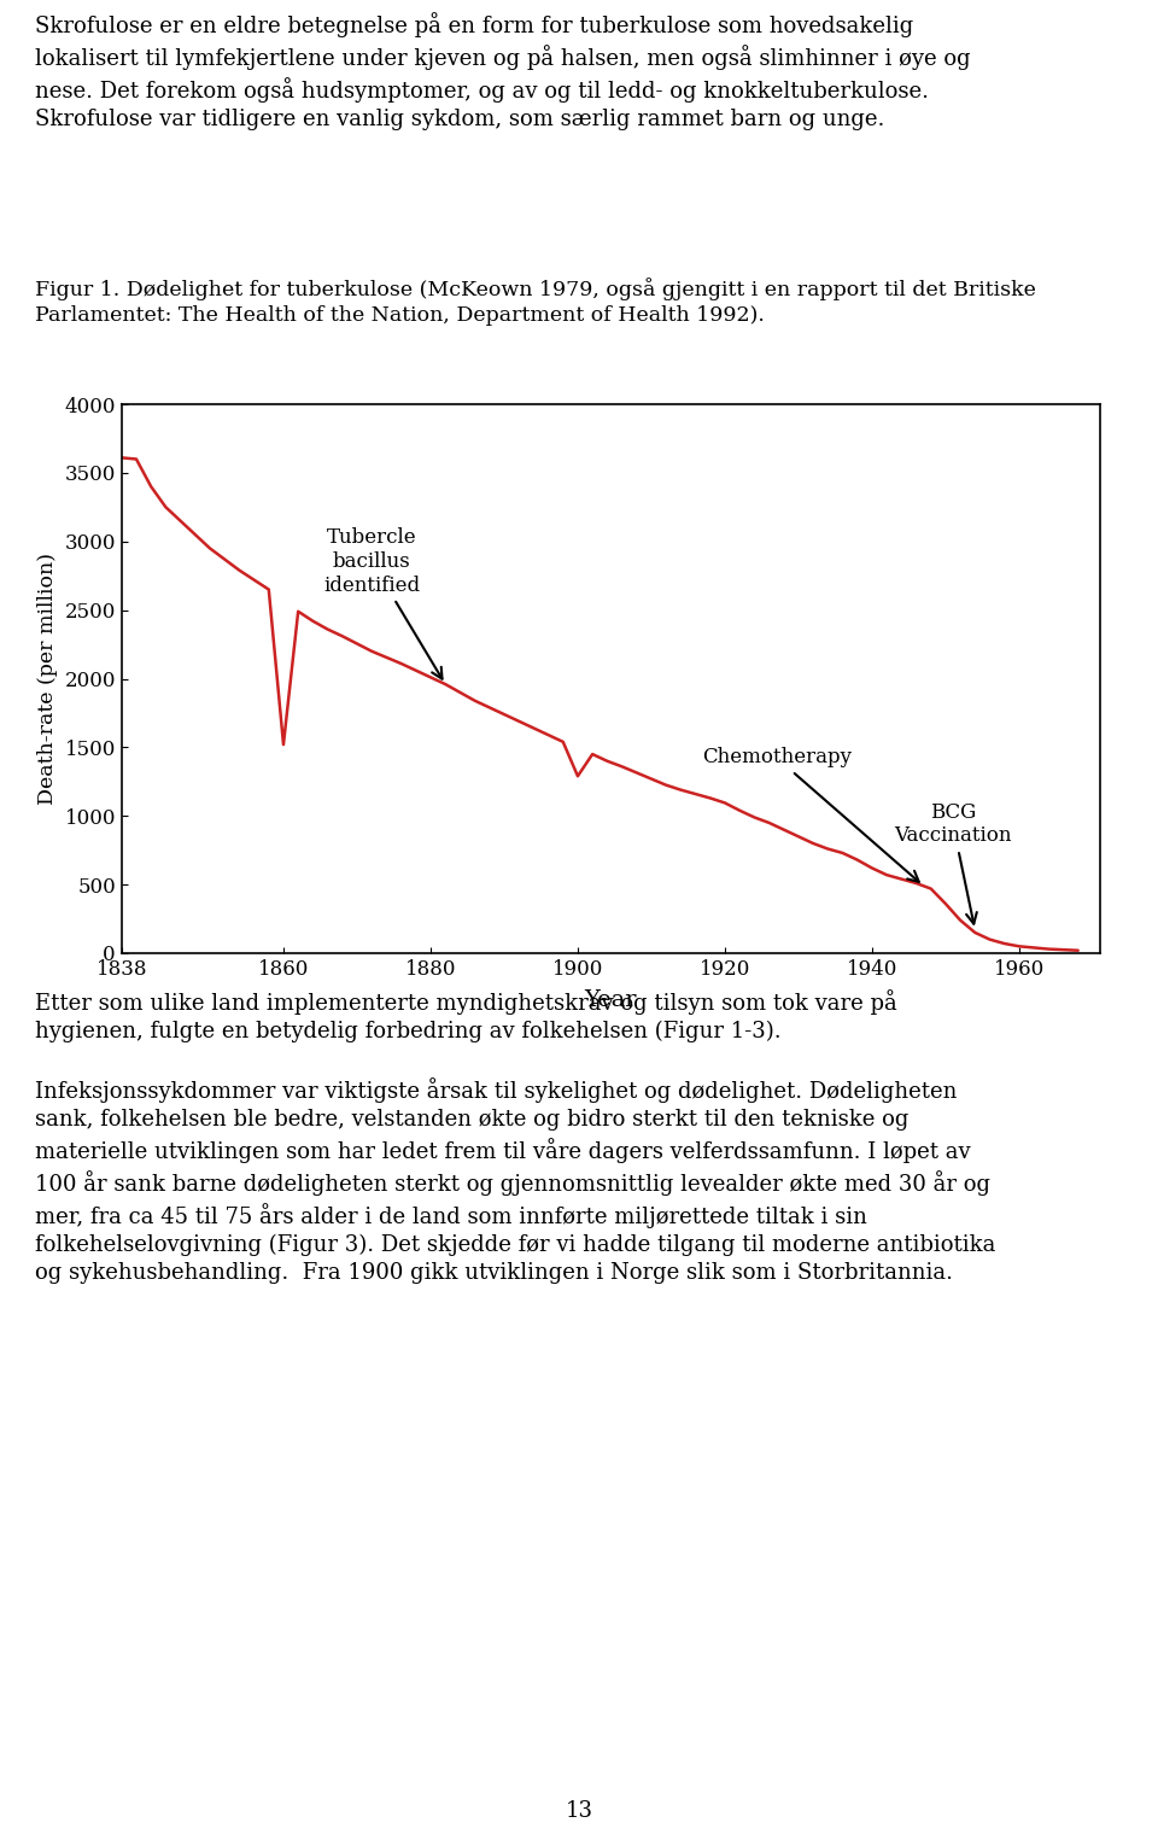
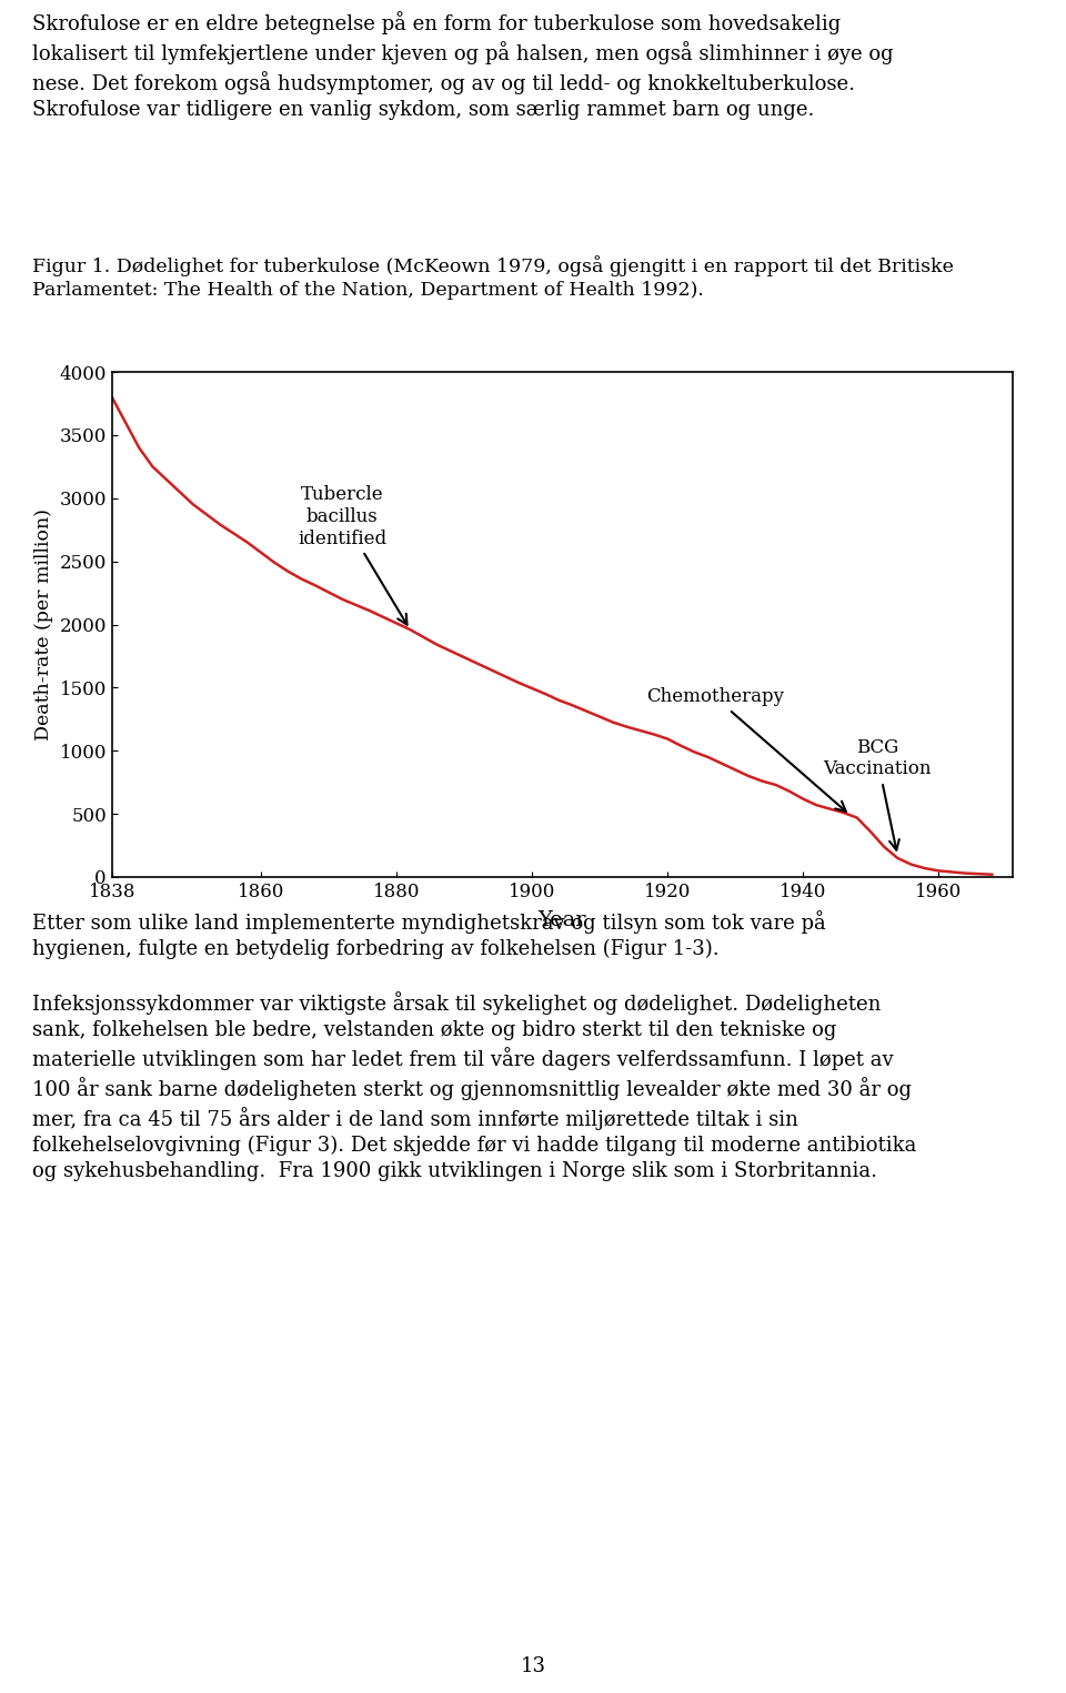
1838: 3610 -> 3800
1860: 1520 -> 2570
1900: 1290 -> 1500
